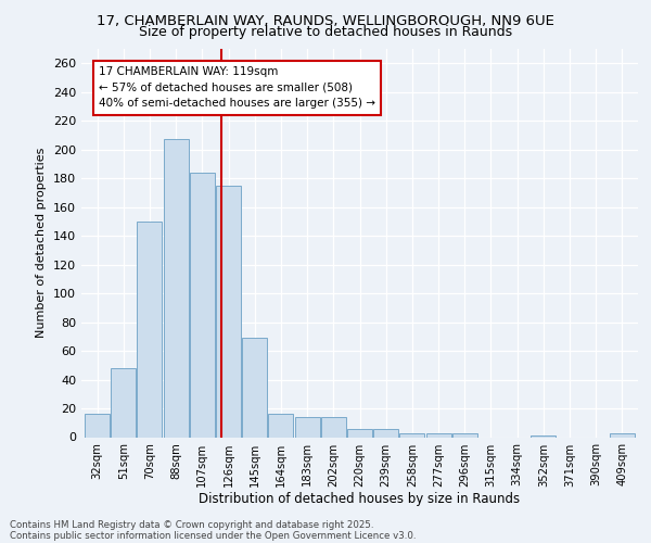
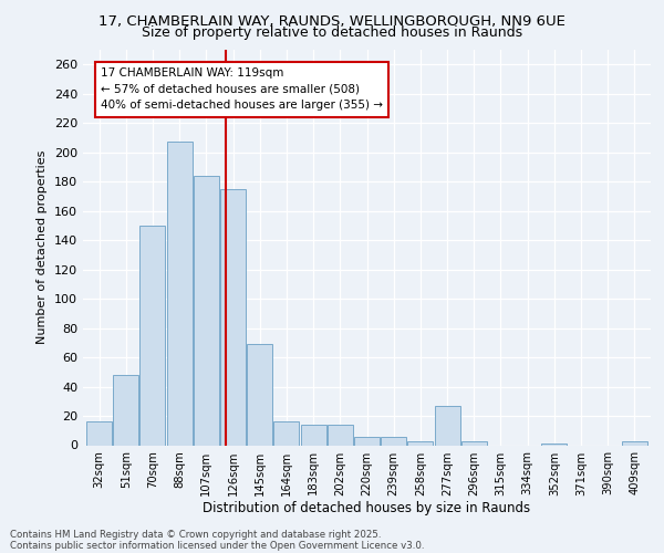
277sqm: 3 -> 27
